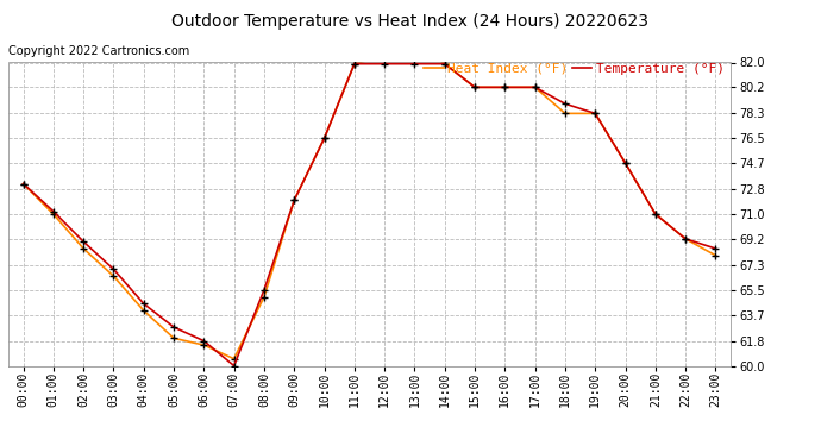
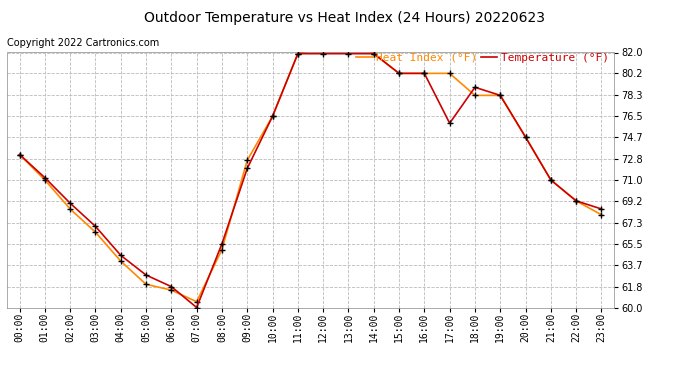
Heat Index (°F)/09:00: 72.0 -> 72.7
Temperature (°F)/17:00: 80.2 -> 75.9
